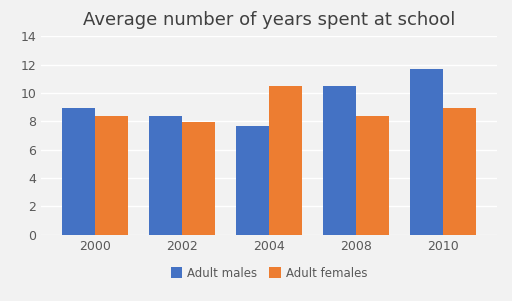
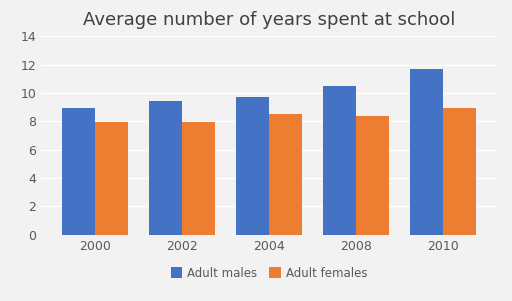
Adult females/2000: 8.4 -> 8.0
Adult males/2002: 8.4 -> 9.4
Adult males/2004: 7.7 -> 9.7
Adult females/2004: 10.5 -> 8.5
